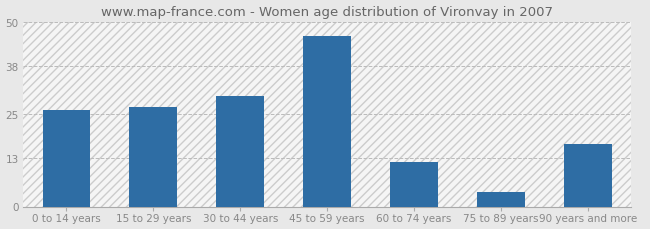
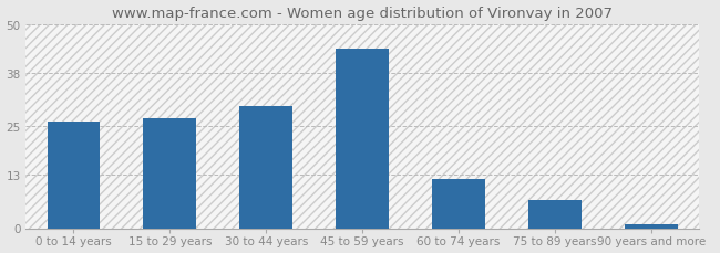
45 to 59 years: 46 -> 44
75 to 89 years: 4 -> 7
90 years and more: 17 -> 1
